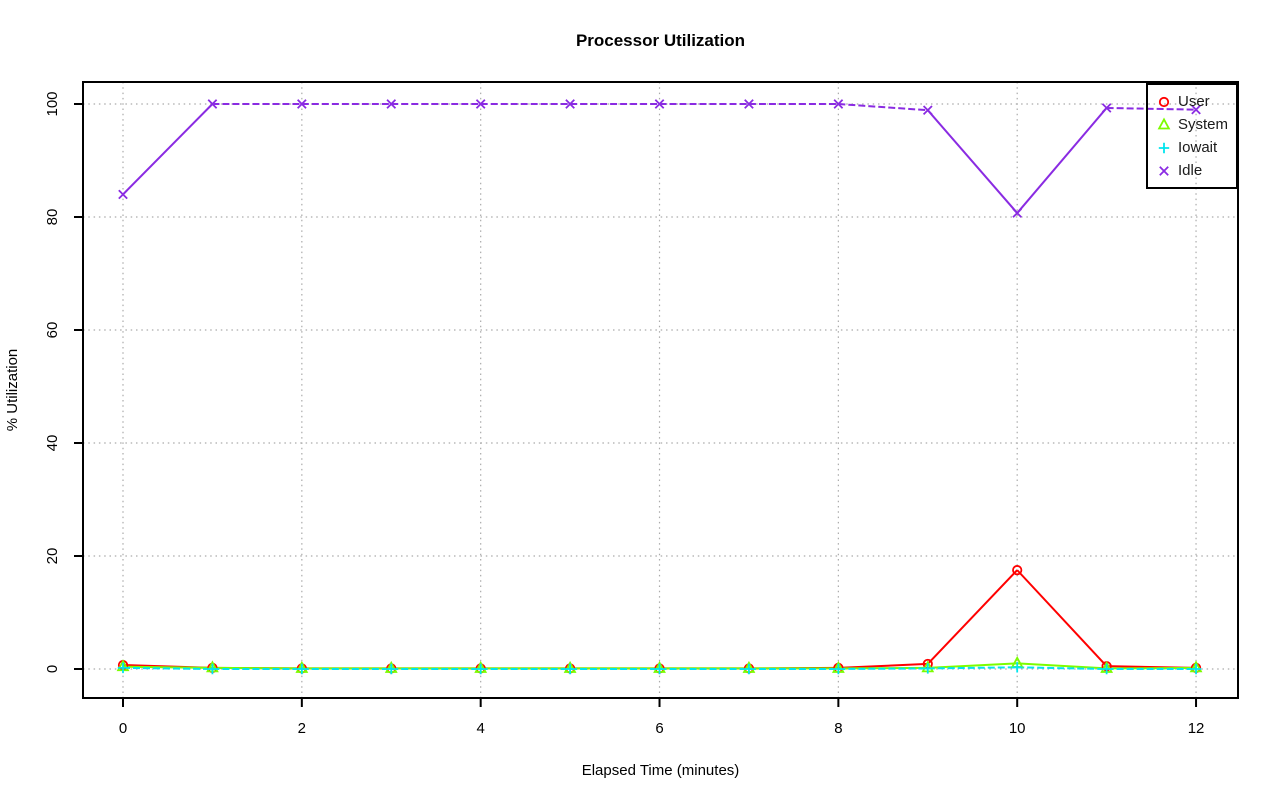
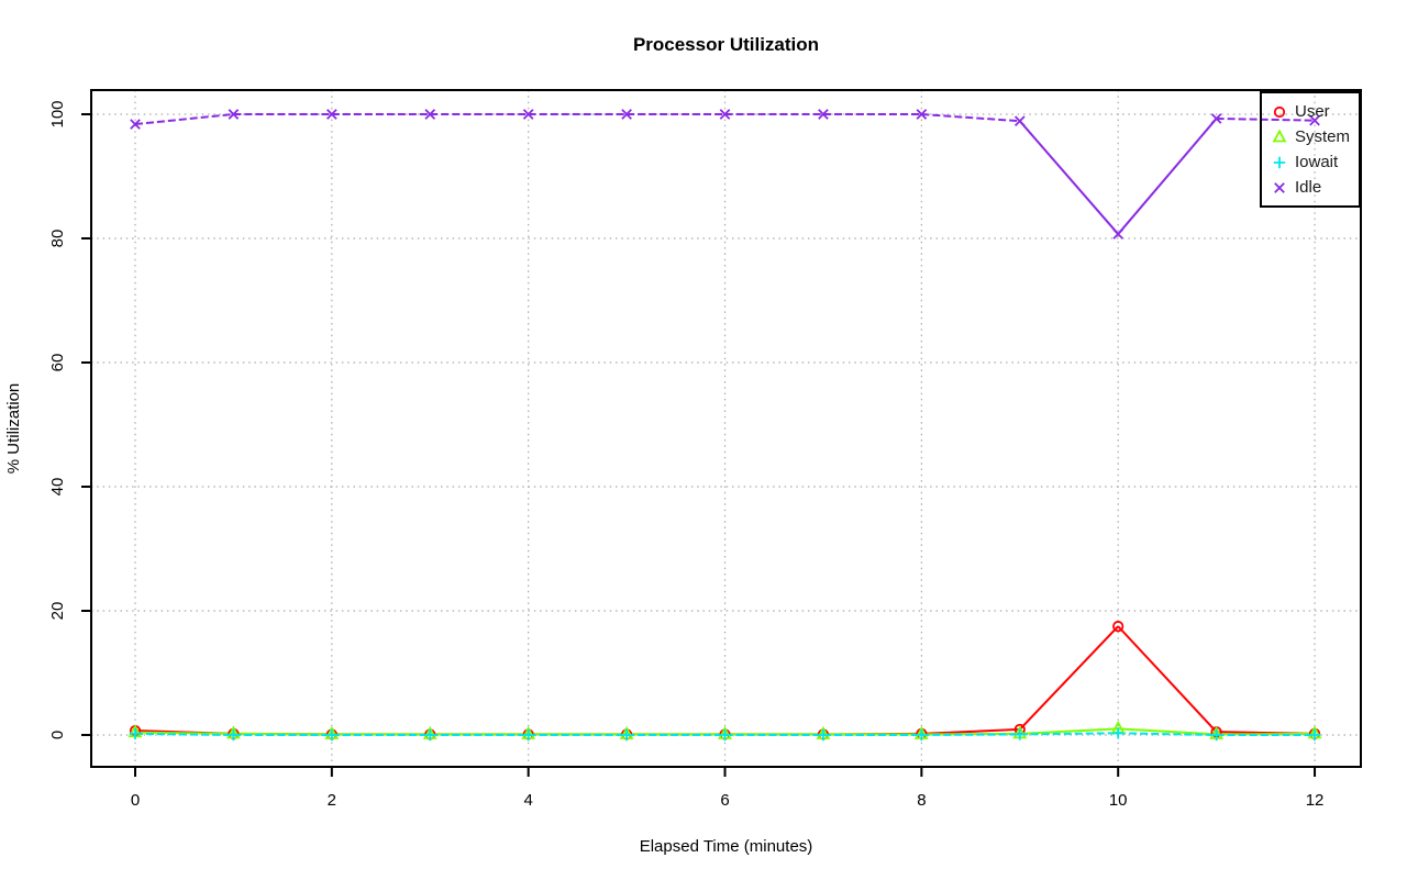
Idle/0: 84 -> 98
